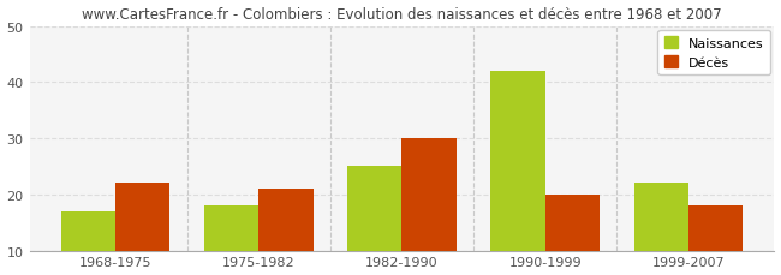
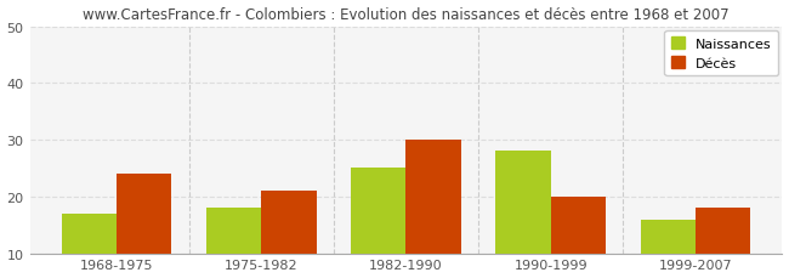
Décès/1968-1975: 22 -> 24
Naissances/1990-1999: 42 -> 28
Naissances/1999-2007: 22 -> 16
